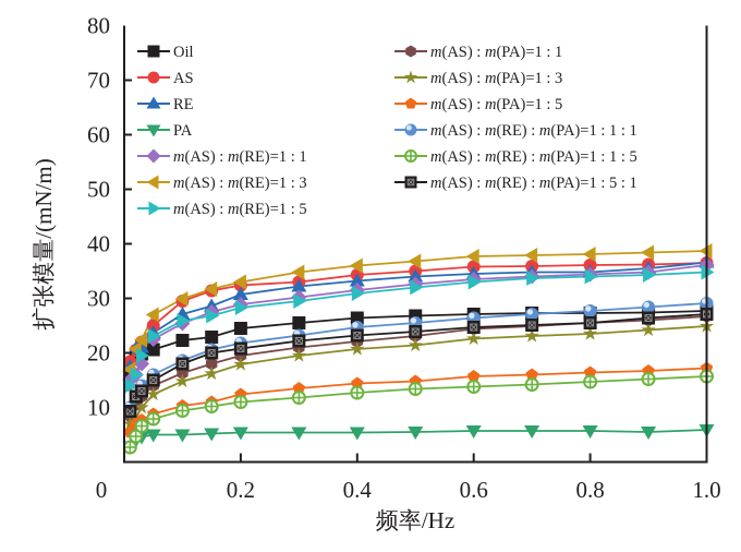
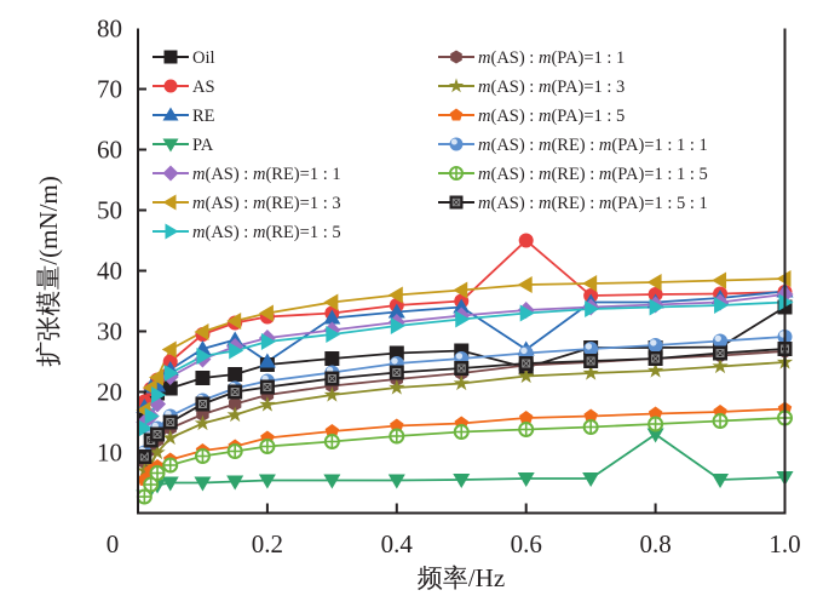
RE/0.2: 31 -> 25
Oil/0.6: 27 -> 24
AS/0.6: 36 -> 45
RE/0.6: 34 -> 27
PA/0.8: 6 -> 13
Oil/1.0: 28 -> 34
